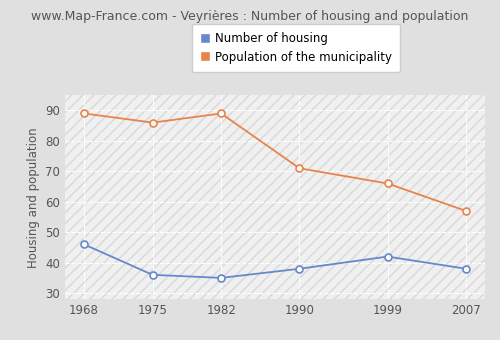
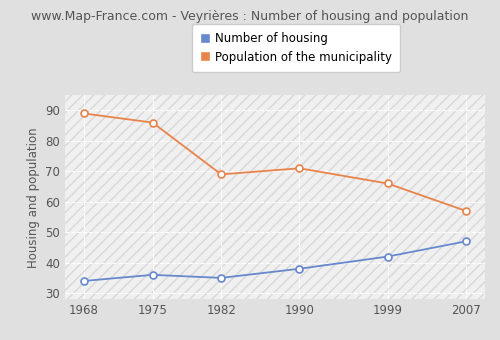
Number of housing/1968: 46 -> 34
Population of the municipality/1982: 89 -> 69
Number of housing/2007: 38 -> 47
